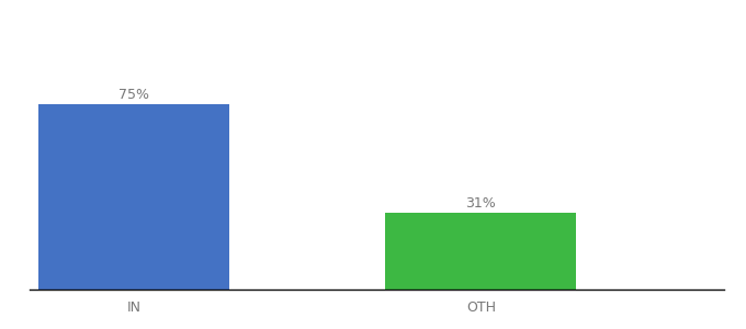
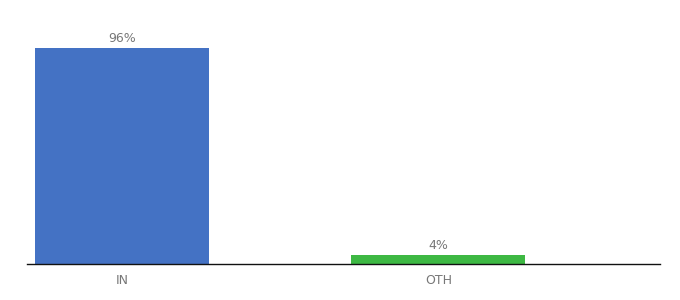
IN: 75% -> 96%
OTH: 31% -> 4%
